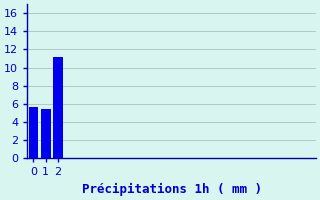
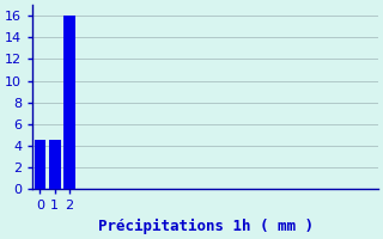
0: 5.6 -> 4.5
1: 5.4 -> 4.5
2: 11.2 -> 16.0
